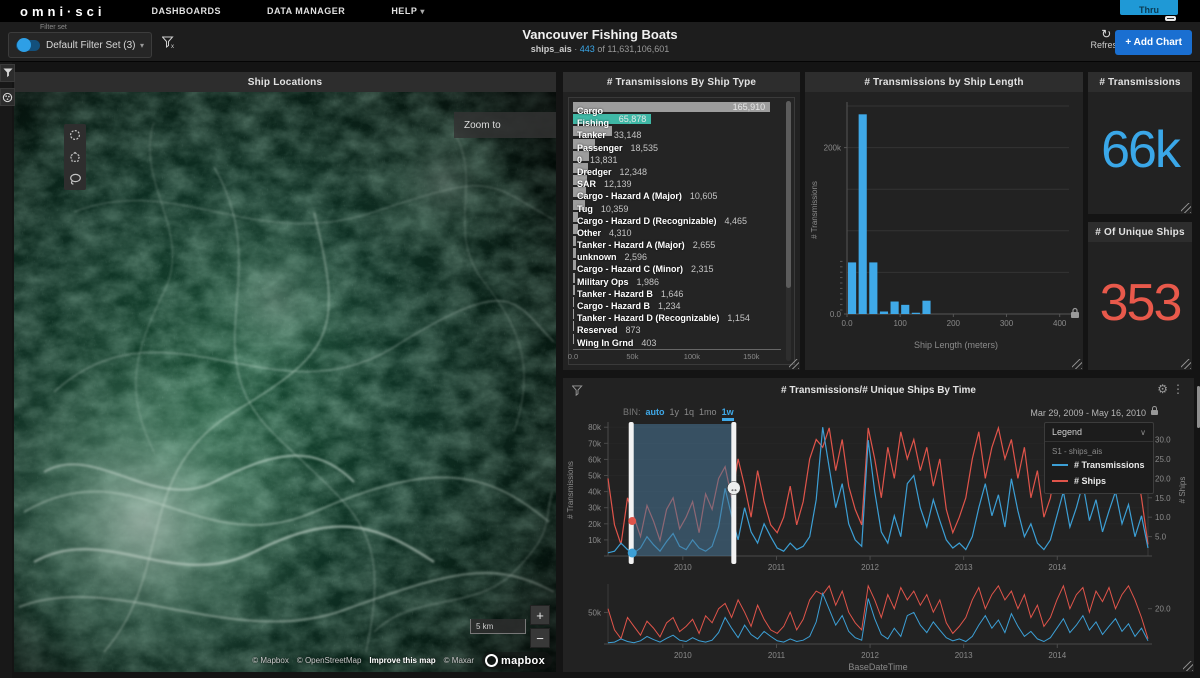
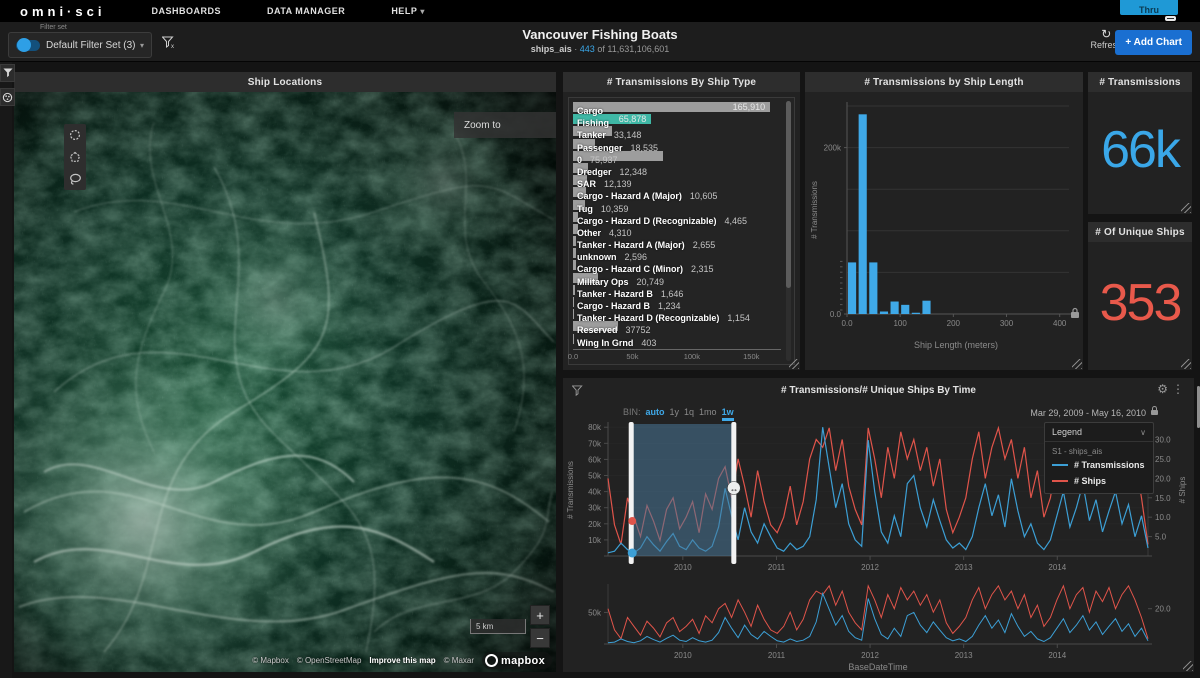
# Transmissions By Ship Type/0: 13,831 -> 75,937
# Transmissions By Ship Type/Military Ops: 1,986 -> 20,749
# Transmissions By Ship Type/Reserved: 873 -> 37752
